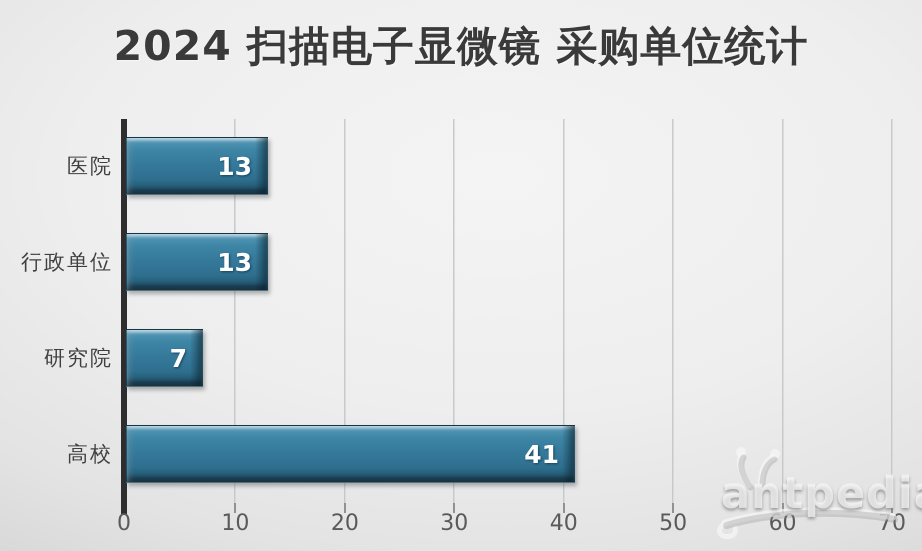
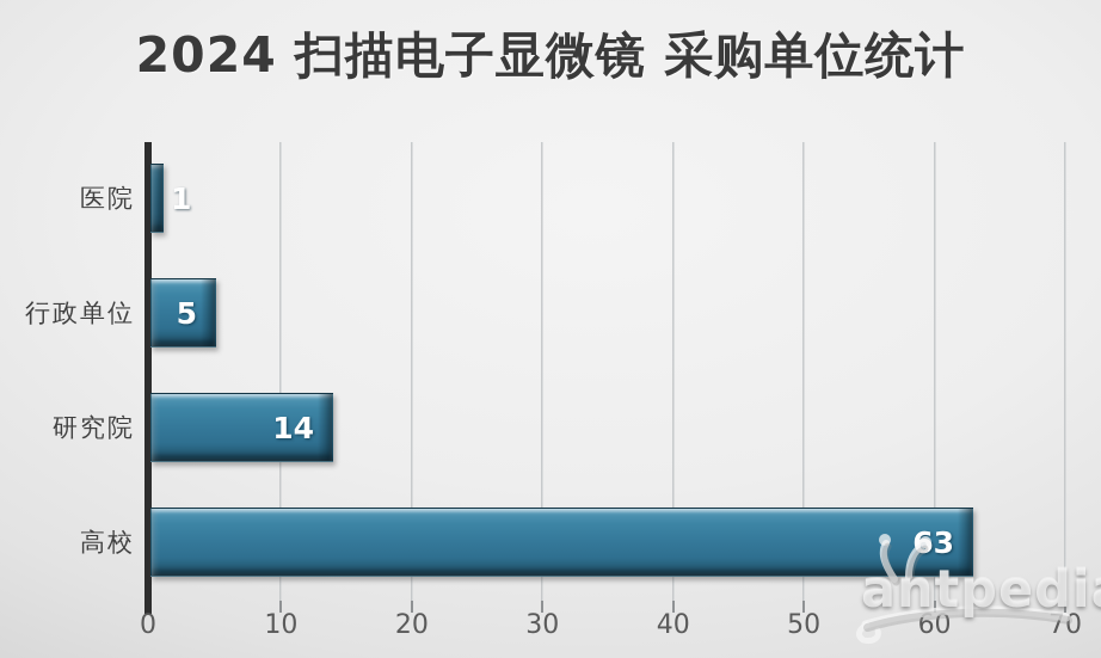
医院: 13 -> 1
行政单位: 13 -> 5
研究院: 7 -> 14
高校: 41 -> 63
